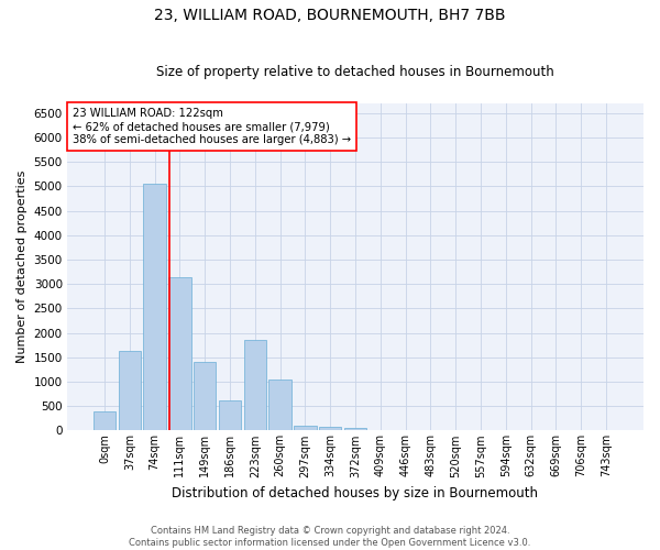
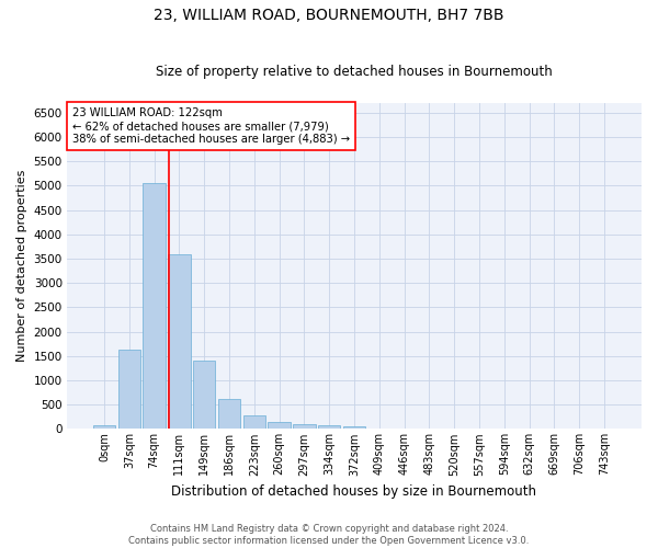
0sqm: 400 -> 70
111sqm: 3150 -> 3580
223sqm: 1850 -> 280
260sqm: 1050 -> 140
